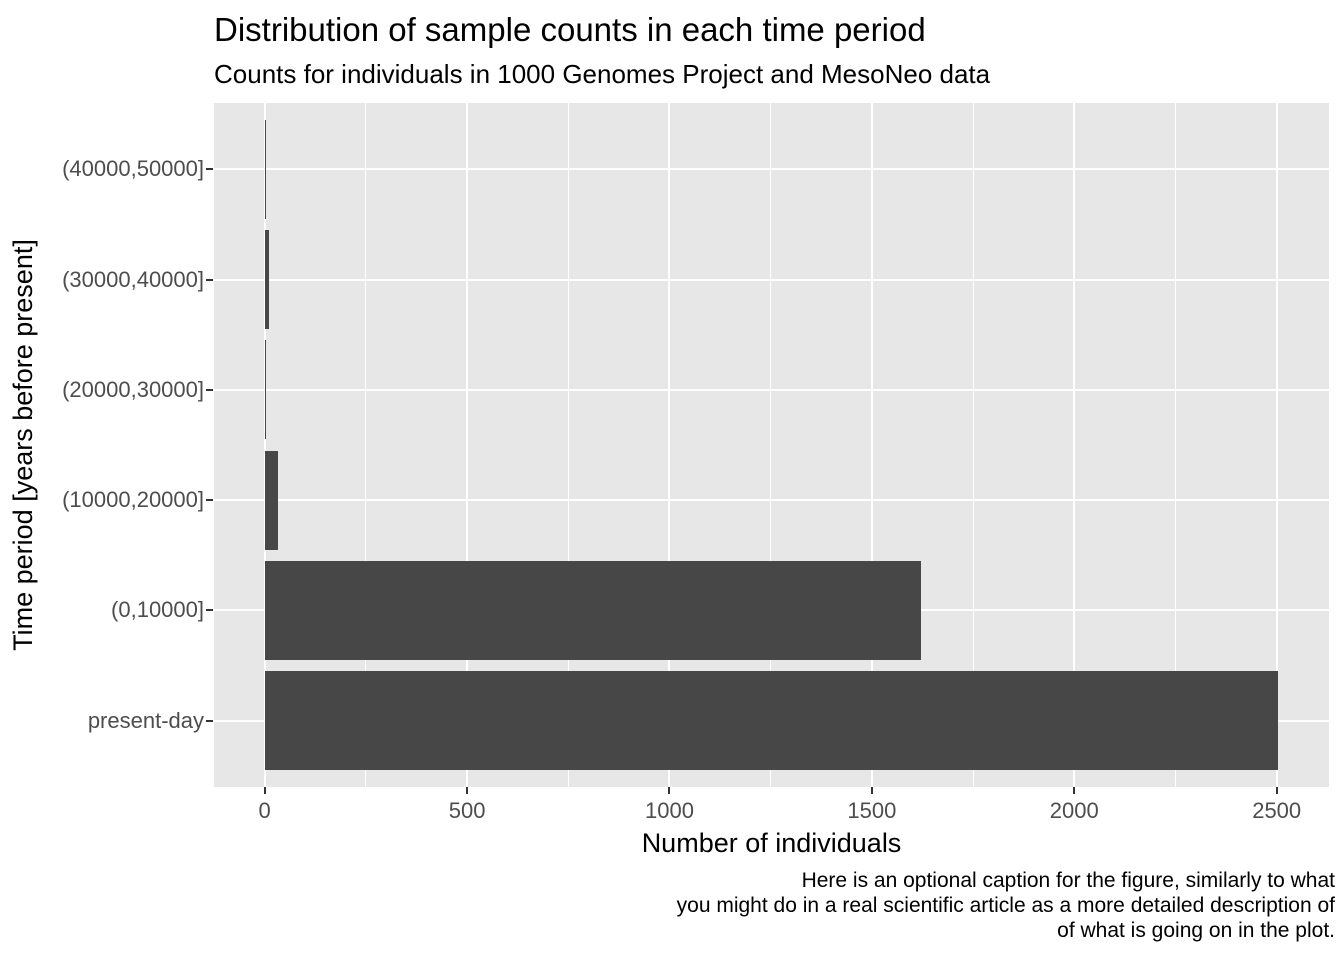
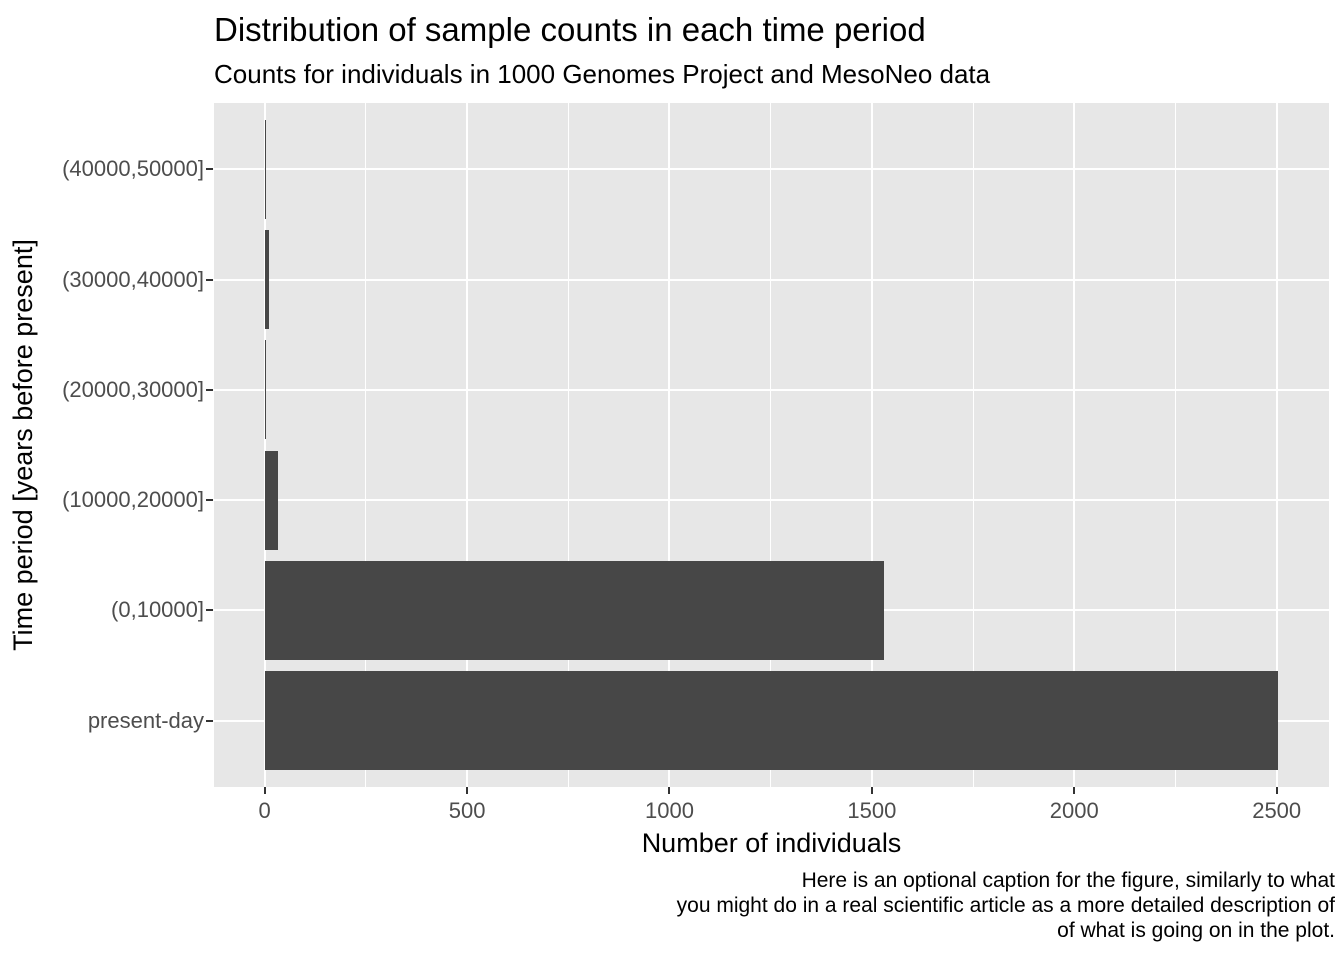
(0,10000]: 1620 -> 1530
